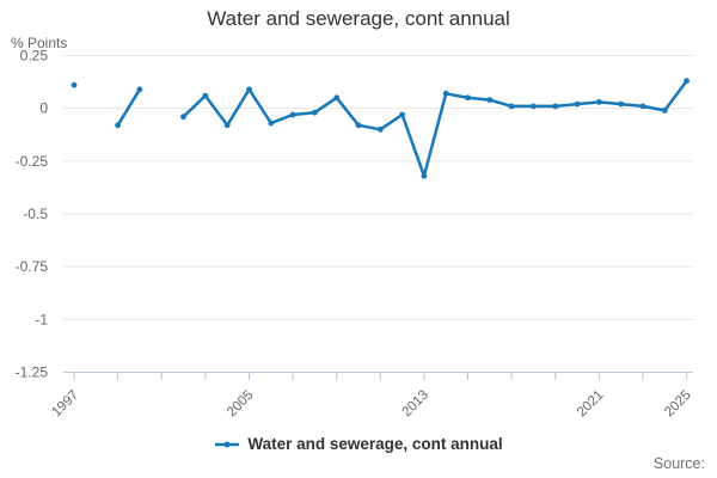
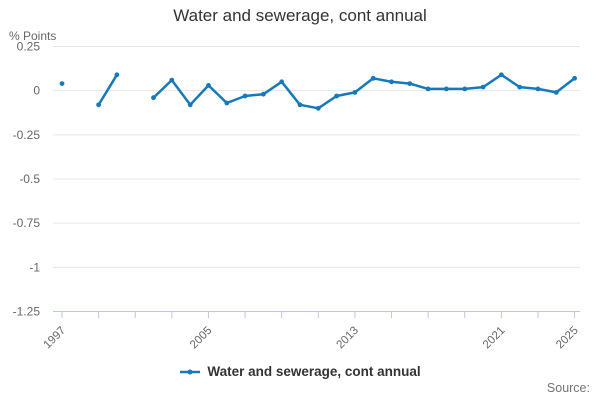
1997: 0.11 -> 0.04
2005: 0.09 -> 0.03
2013: -0.32 -> -0.01
2021: 0.03 -> 0.09
2025: 0.13 -> 0.07
